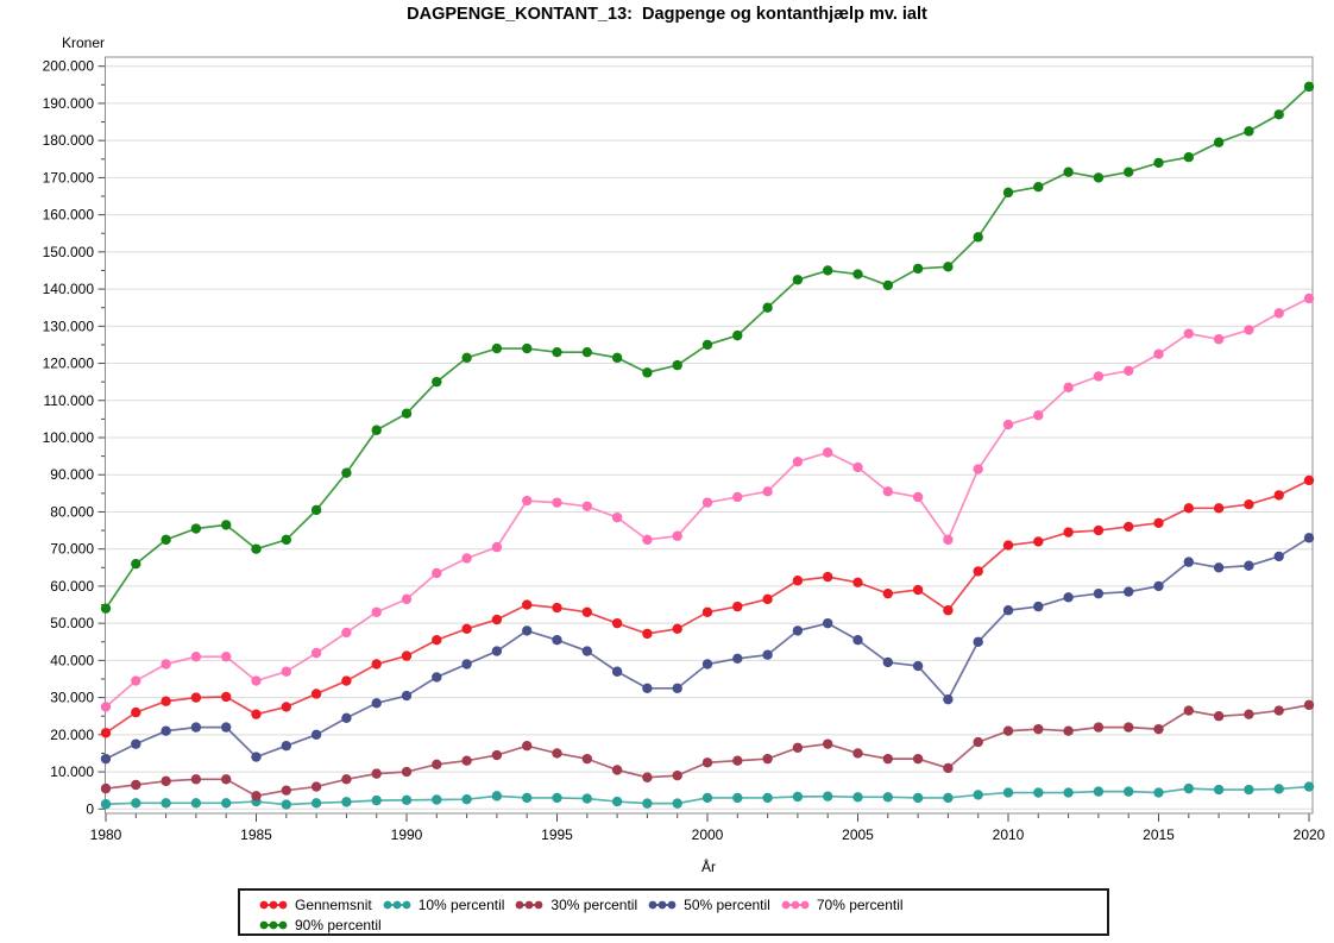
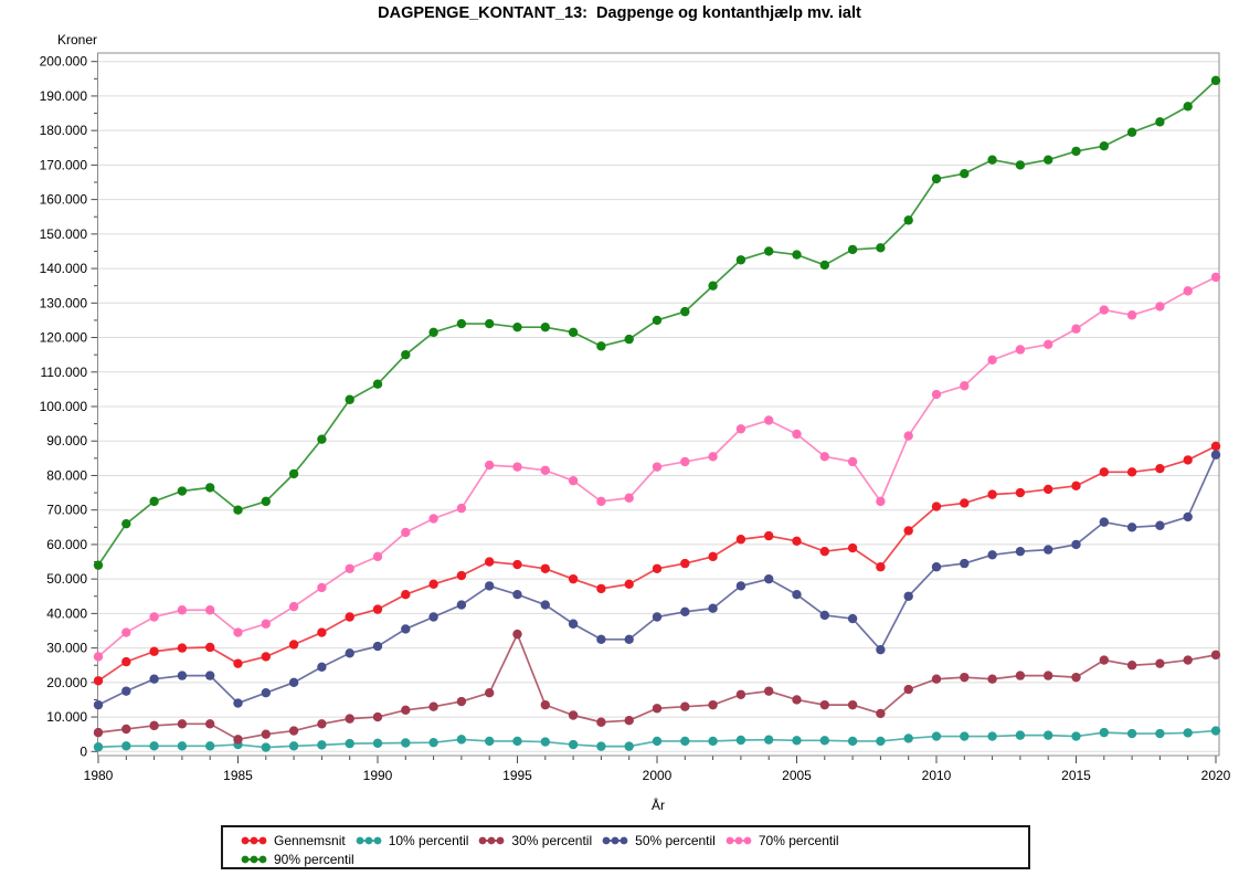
30% percentil/1995: 15000 -> 34000
50% percentil/2020: 73000 -> 86000
